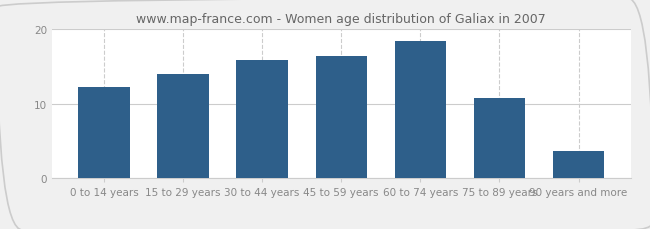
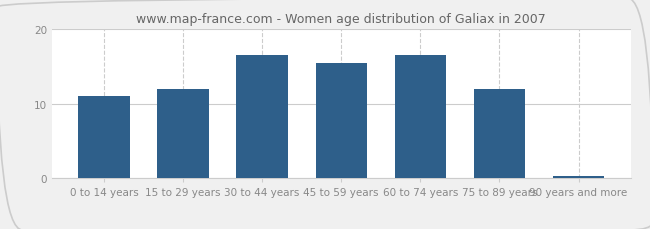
0 to 14 years: 12.2 -> 11.0
15 to 29 years: 14.0 -> 12.0
30 to 44 years: 15.8 -> 16.5
45 to 59 years: 16.4 -> 15.5
60 to 74 years: 18.4 -> 16.5
75 to 89 years: 10.8 -> 12.0
90 years and more: 3.6 -> 0.3
